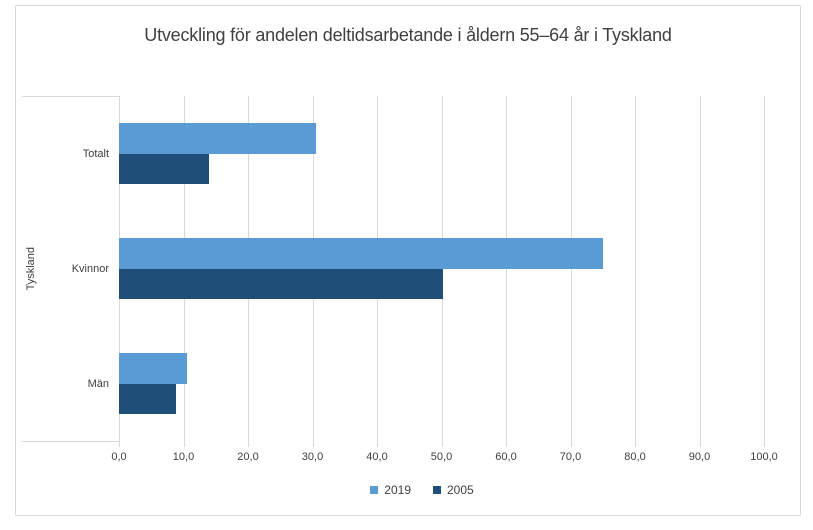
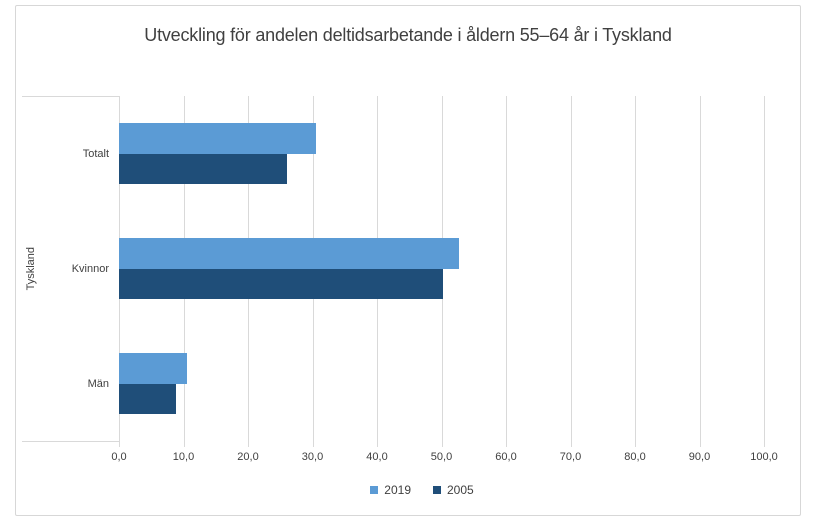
2005/Totalt: 14 -> 26
2019/Kvinnor: 75 -> 53
